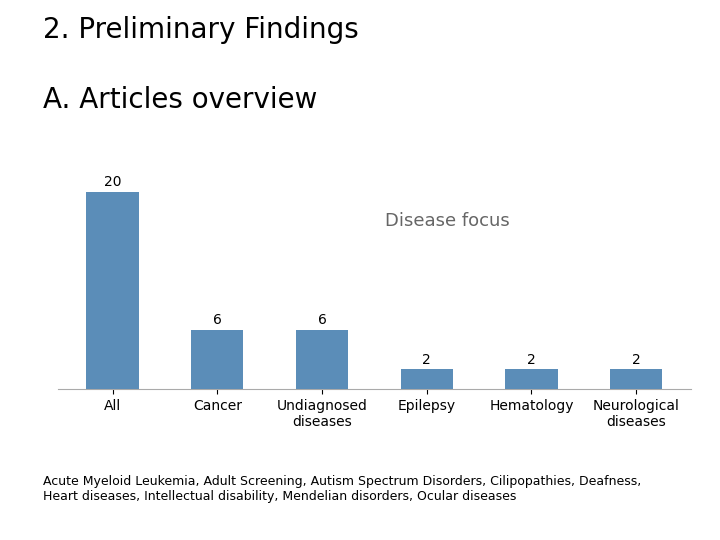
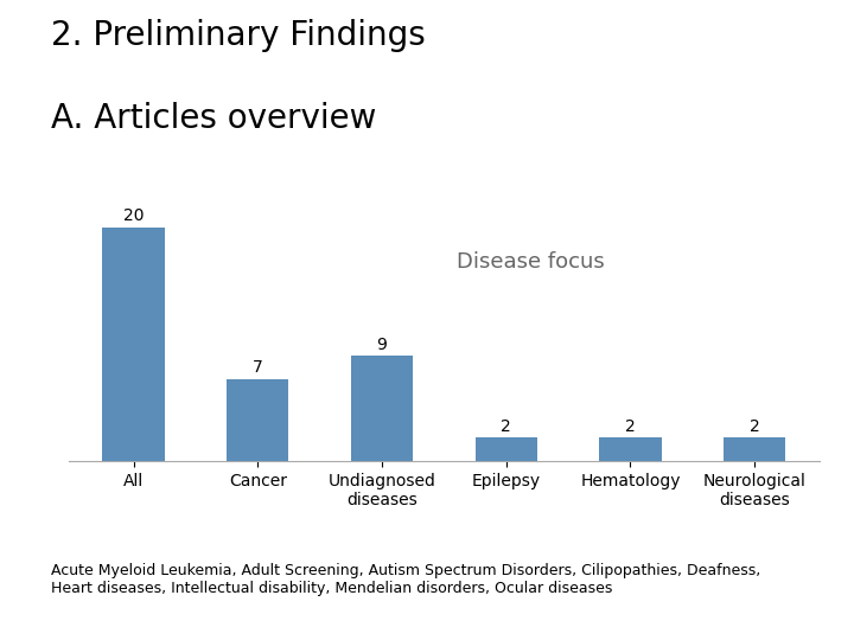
Cancer: 6 -> 7
Undiagnosed diseases: 6 -> 9
